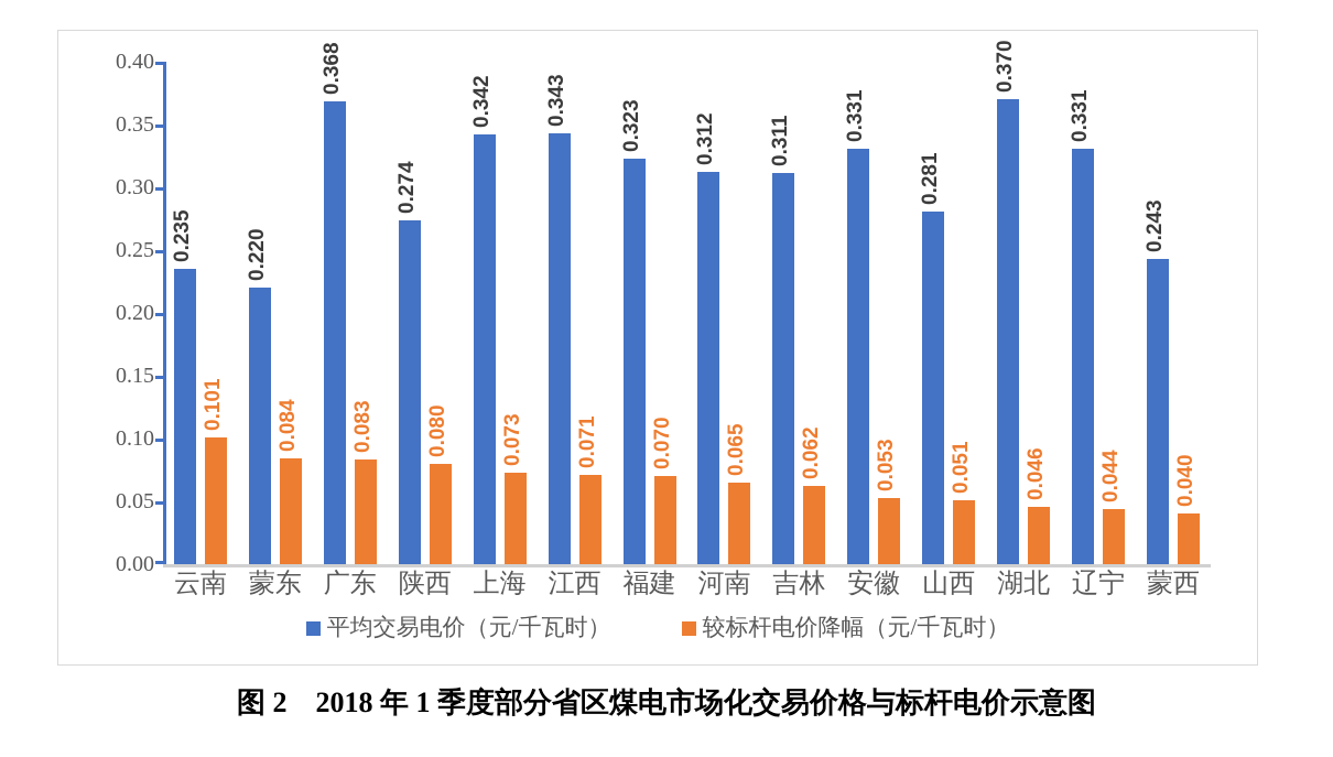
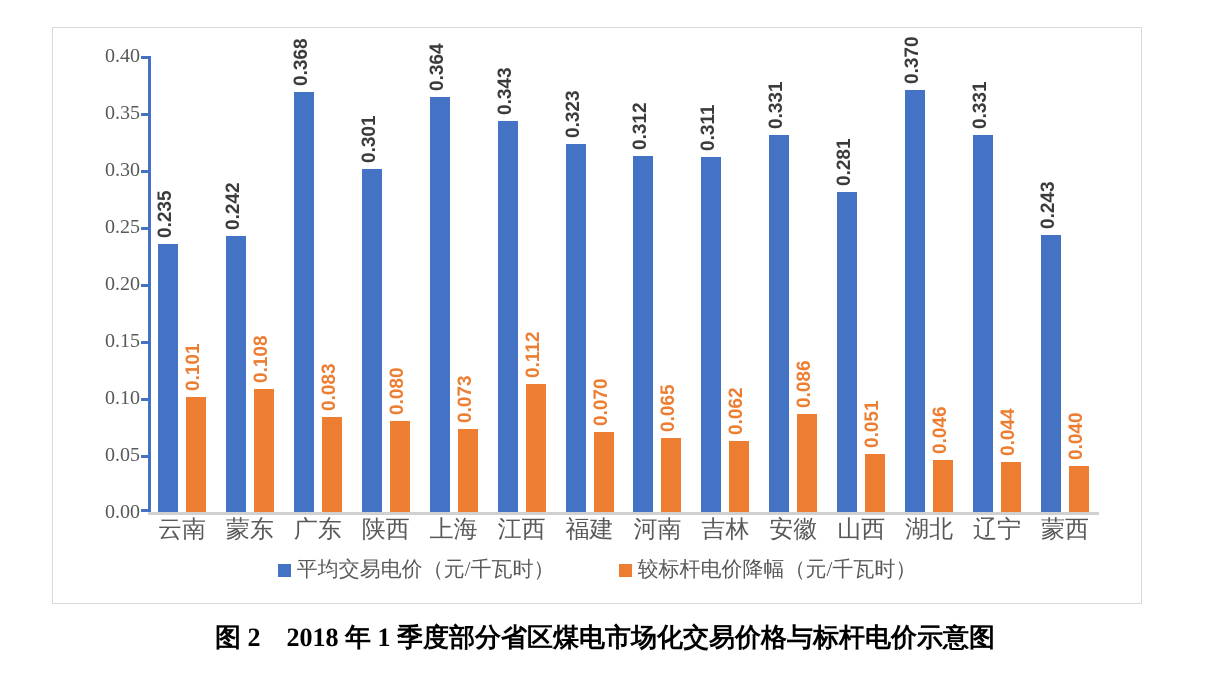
平均交易电价（元/千瓦时）/蒙东: 0.220 -> 0.242
较标杆电价降幅（元/千瓦时）/蒙东: 0.084 -> 0.108
平均交易电价（元/千瓦时）/陕西: 0.274 -> 0.301
平均交易电价（元/千瓦时）/上海: 0.342 -> 0.364
较标杆电价降幅（元/千瓦时）/江西: 0.071 -> 0.112
较标杆电价降幅（元/千瓦时）/安徽: 0.053 -> 0.086
